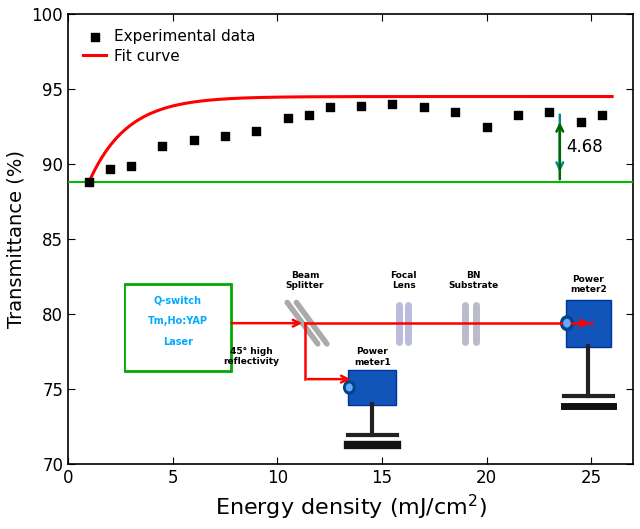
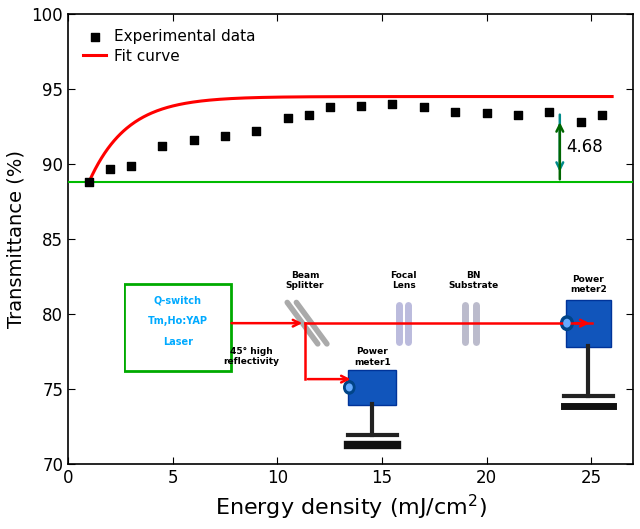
Experimental data/20: 92.5 -> 93.4
